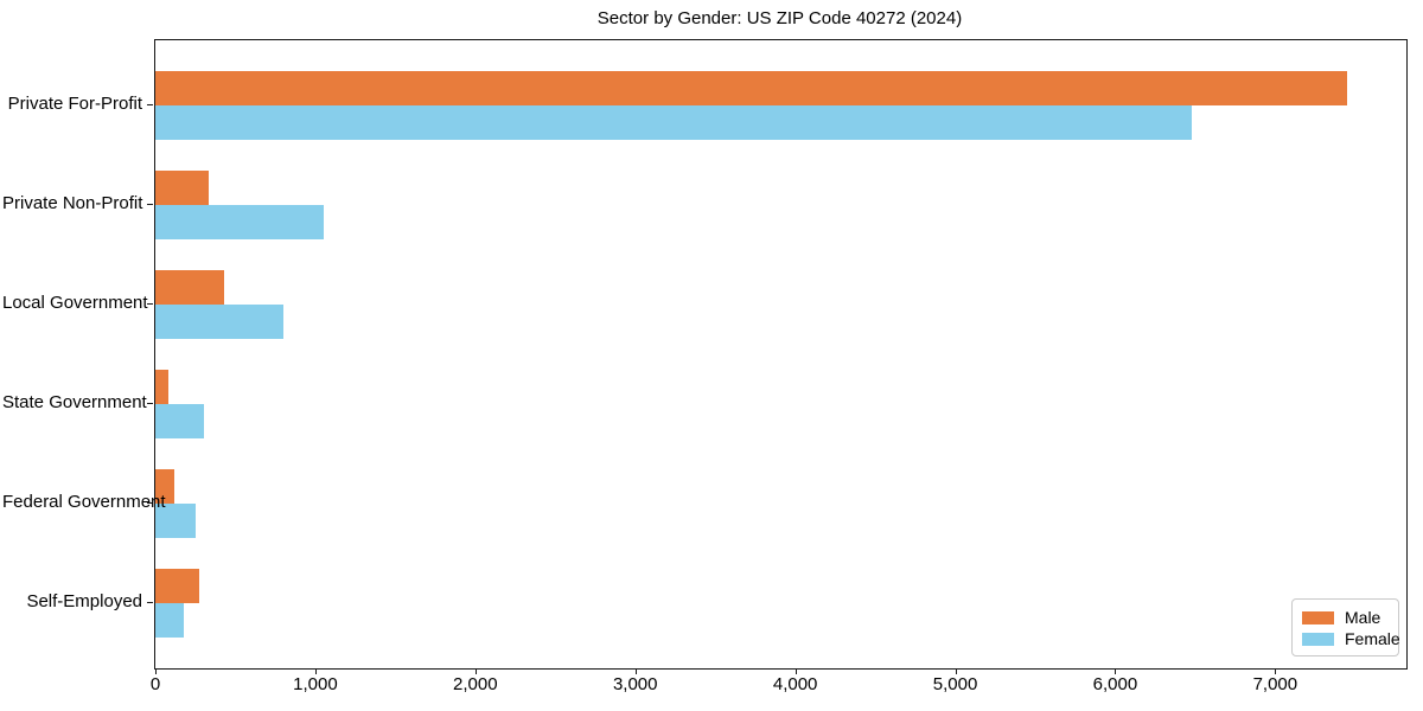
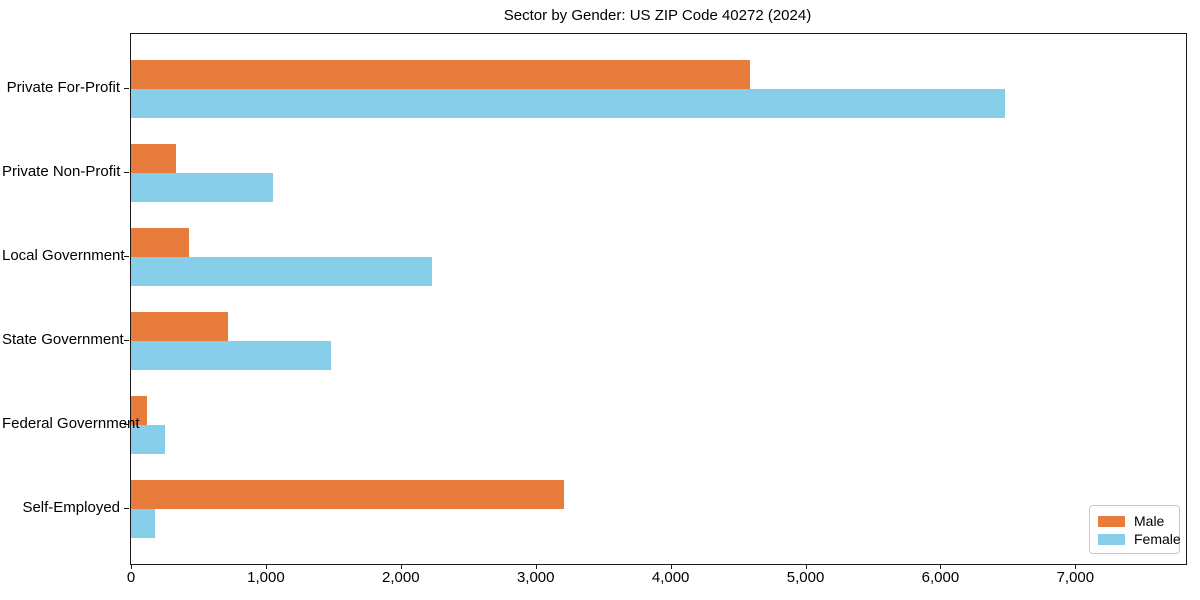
Male/Private For-Profit: 7450 -> 4590
Female/Local Government: 800 -> 2230
Male/State Government: 80 -> 720
Female/State Government: 300 -> 1480
Male/Self-Employed: 280 -> 3210
